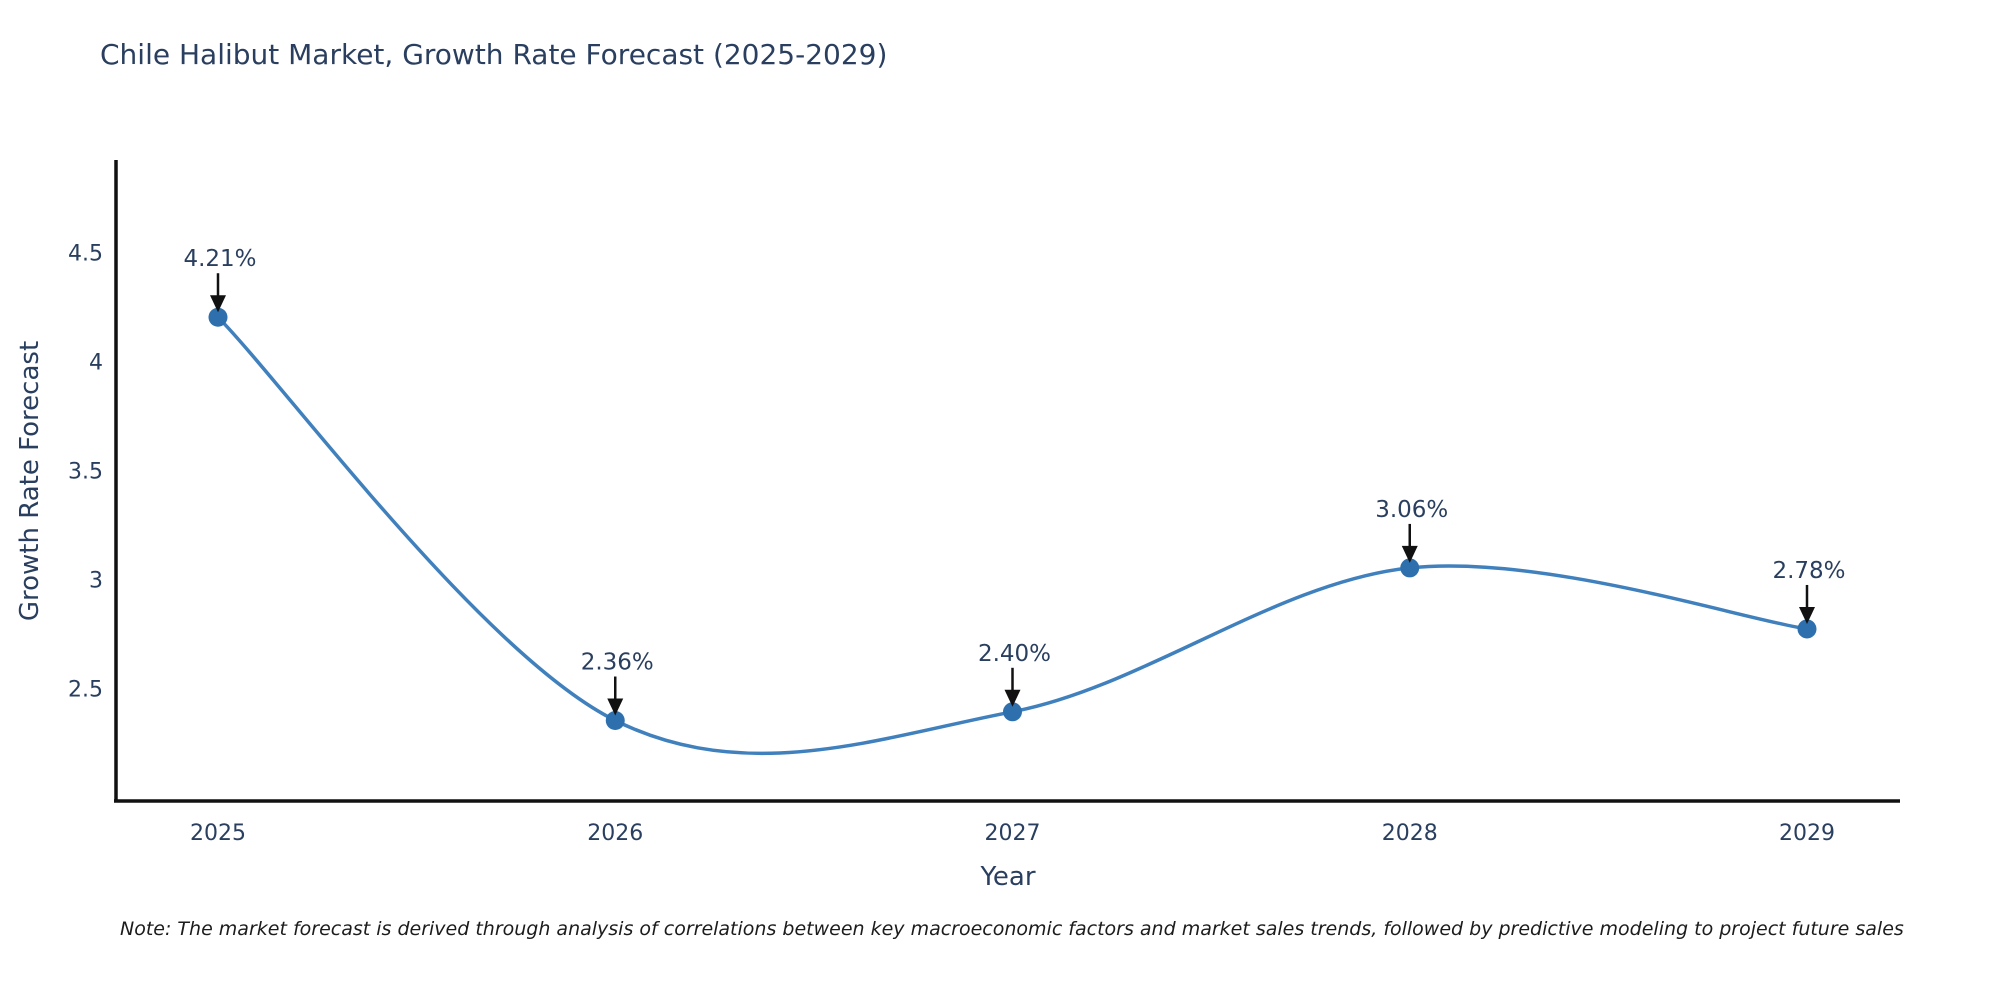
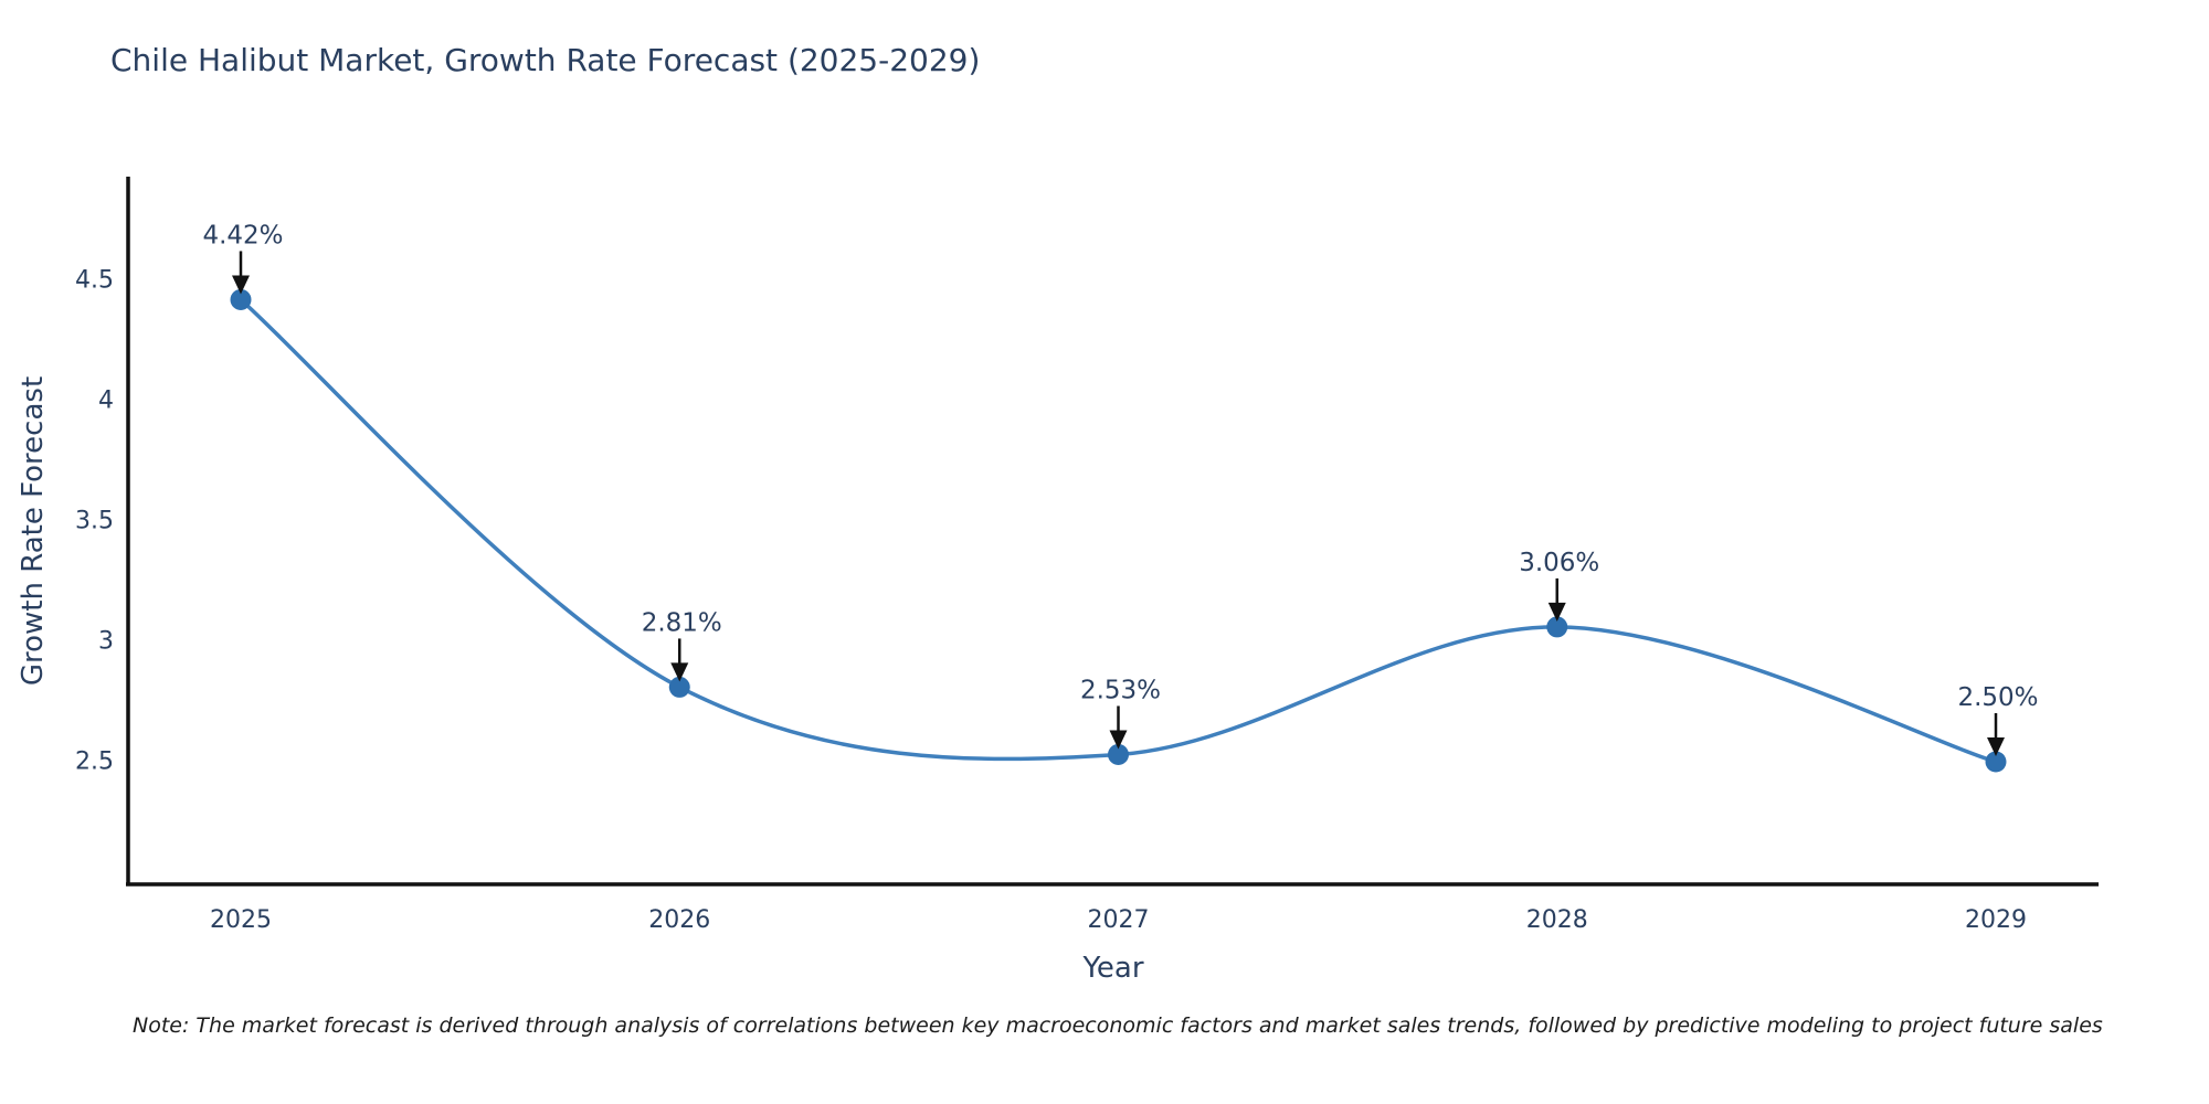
2025: 4.21% -> 4.42%
2026: 2.36% -> 2.81%
2027: 2.40% -> 2.53%
2029: 2.78% -> 2.50%
